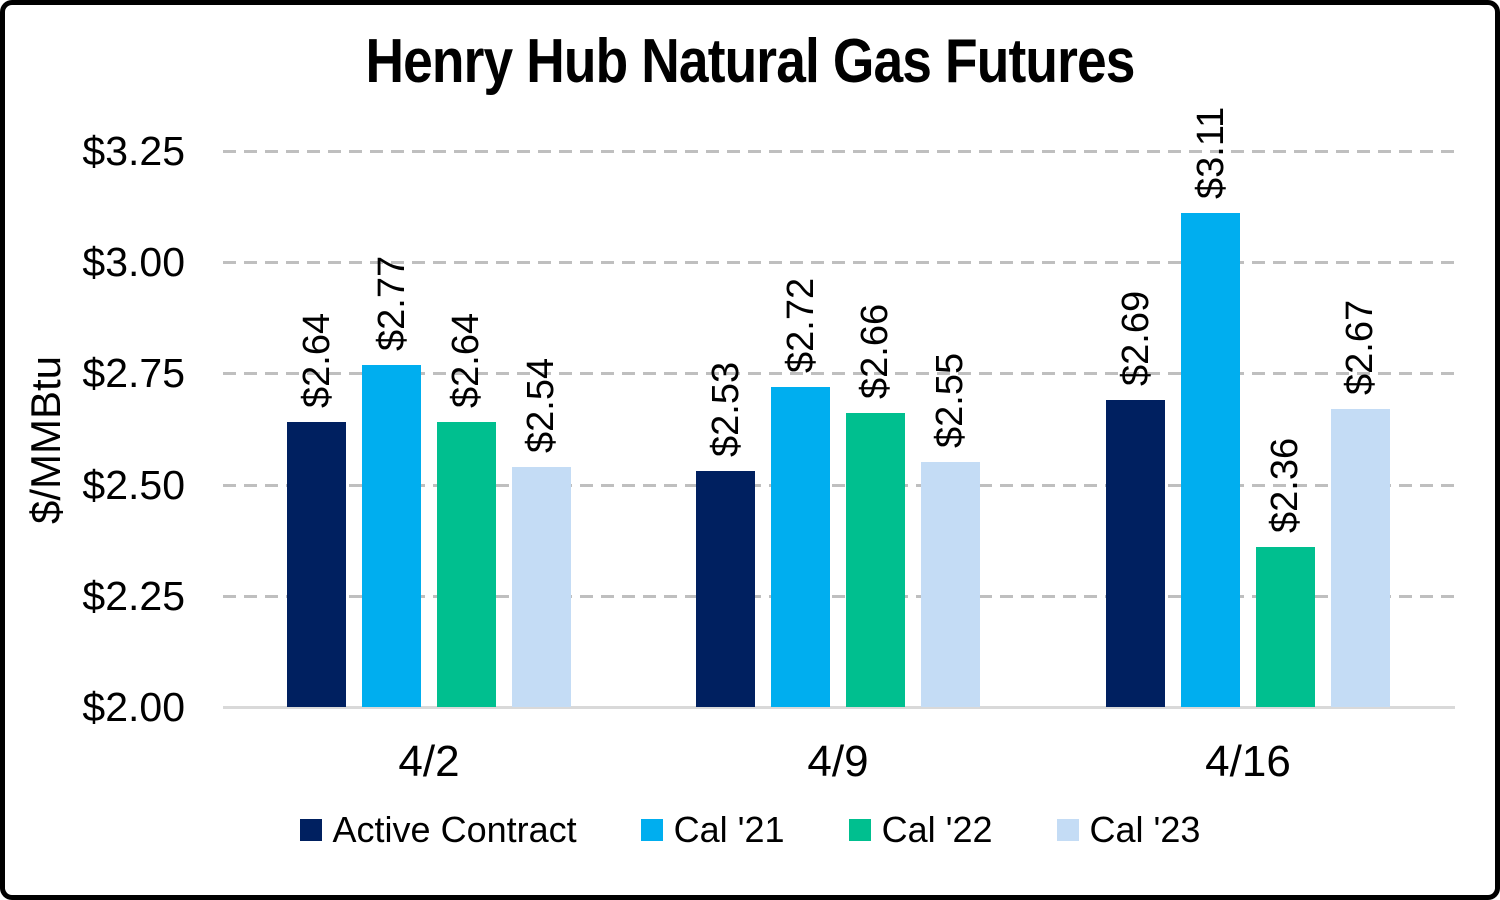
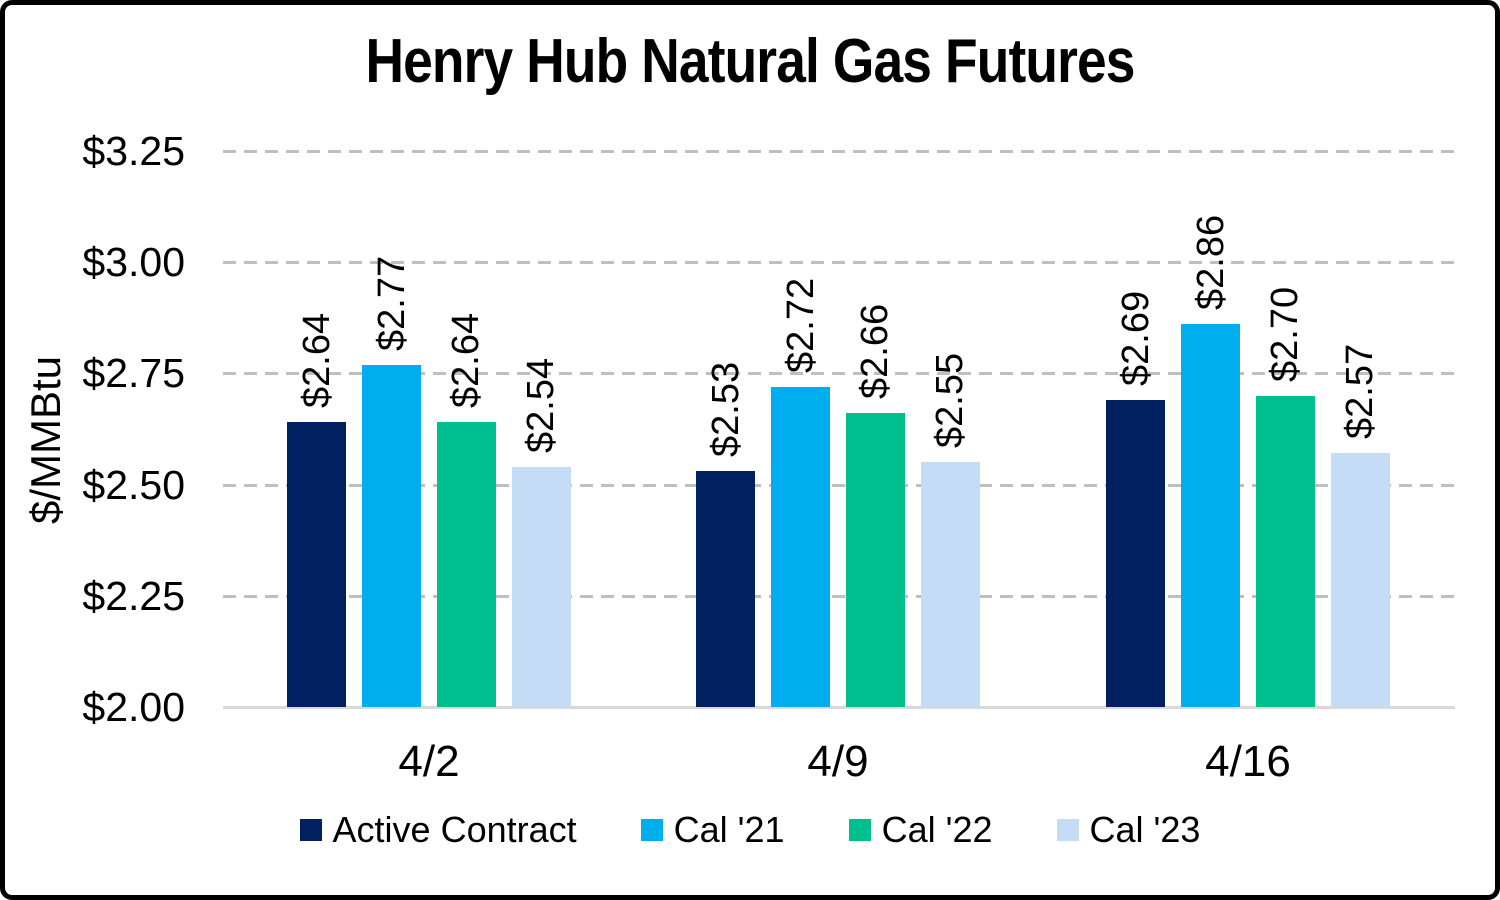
Cal '21/4/16: $3.11 -> $2.86
Cal '22/4/16: $2.36 -> $2.70
Cal '23/4/16: $2.67 -> $2.57
